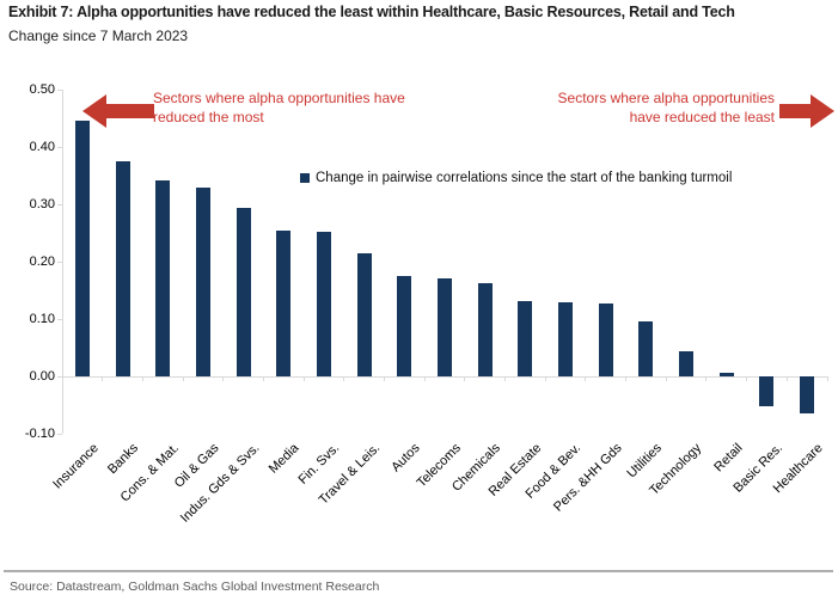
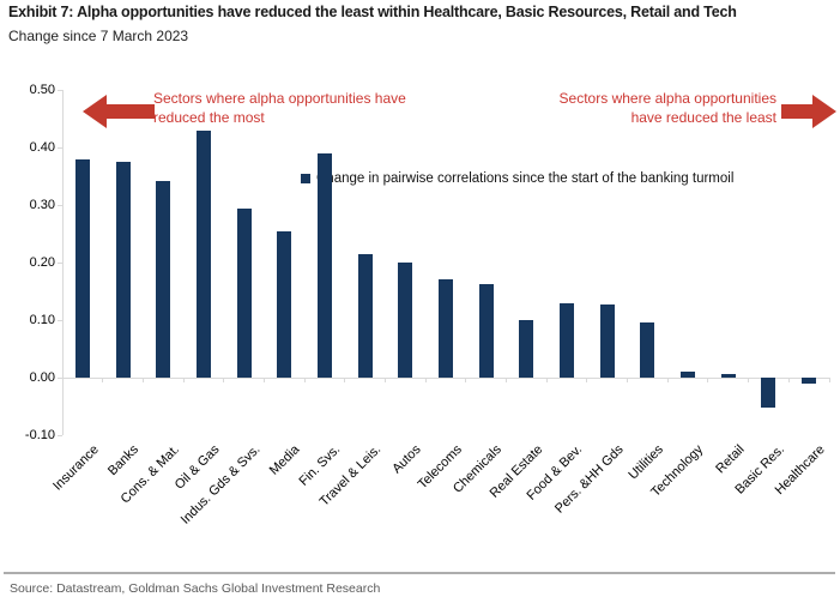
Insurance: 0.45 -> 0.38
Oil & Gas: 0.33 -> 0.43
Fin. Svs.: 0.25 -> 0.39
Autos: 0.17 -> 0.20
Real Estate: 0.13 -> 0.10
Technology: 0.04 -> 0.01
Healthcare: -0.07 -> -0.01
